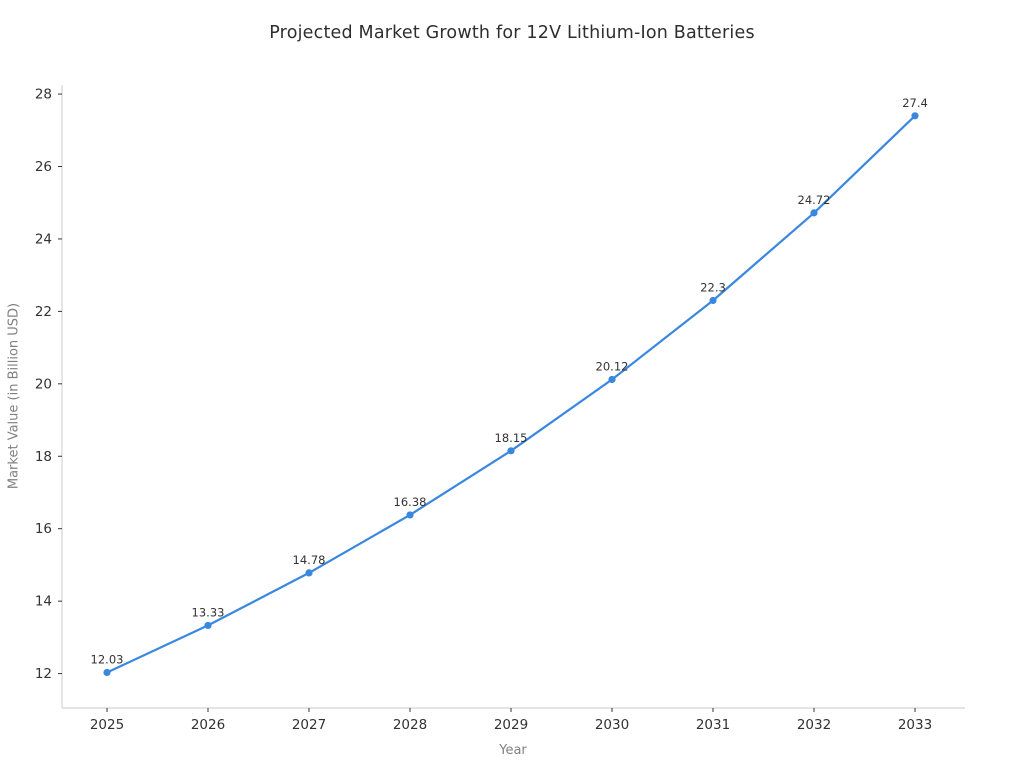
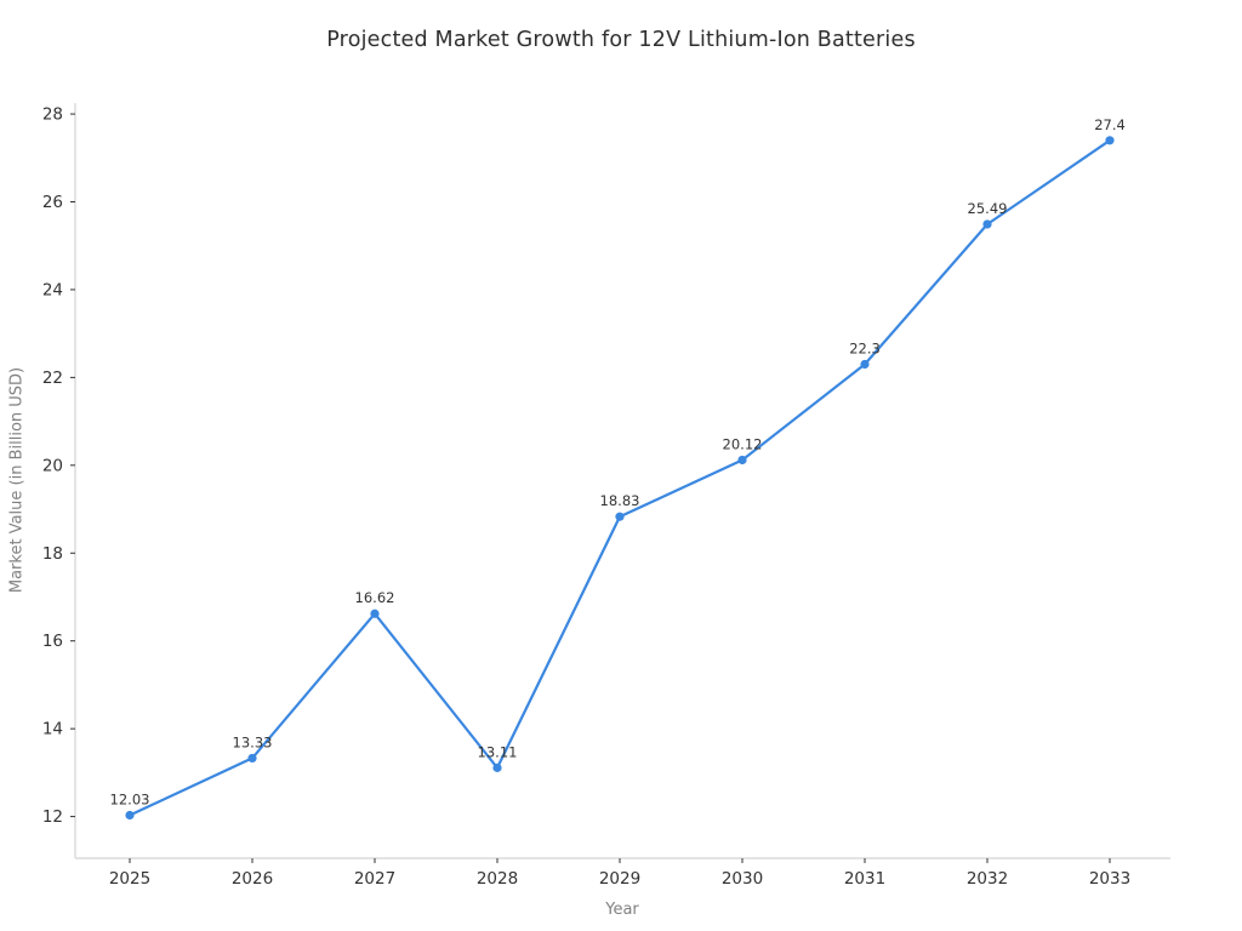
2027: 14.78 -> 16.62
2028: 16.38 -> 13.11
2029: 18.15 -> 18.83
2032: 24.72 -> 25.49
